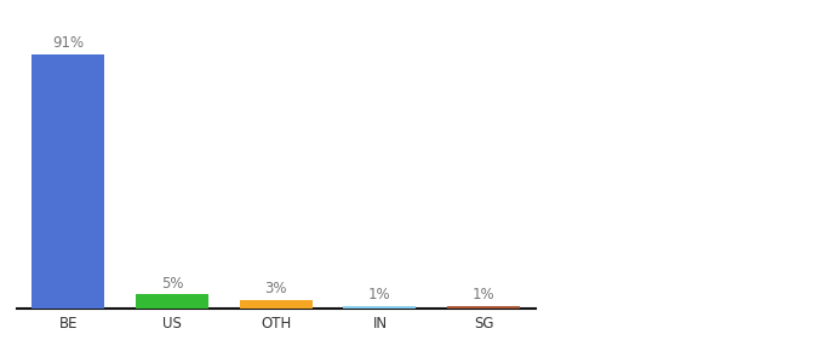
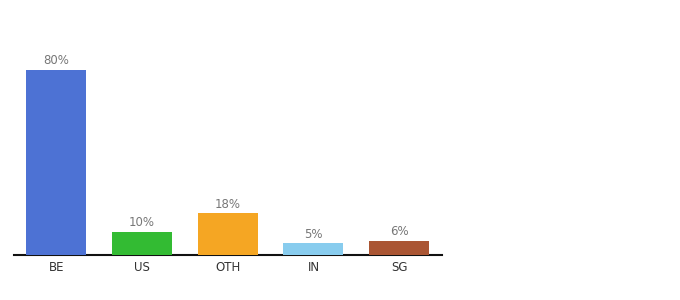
BE: 91% -> 80%
US: 5% -> 10%
OTH: 3% -> 18%
IN: 1% -> 5%
SG: 1% -> 6%
